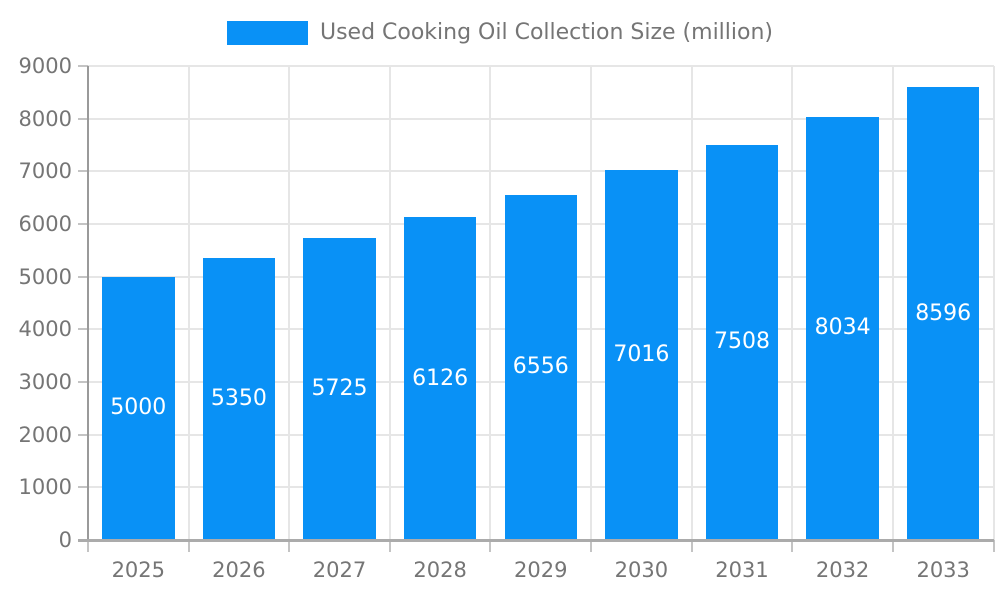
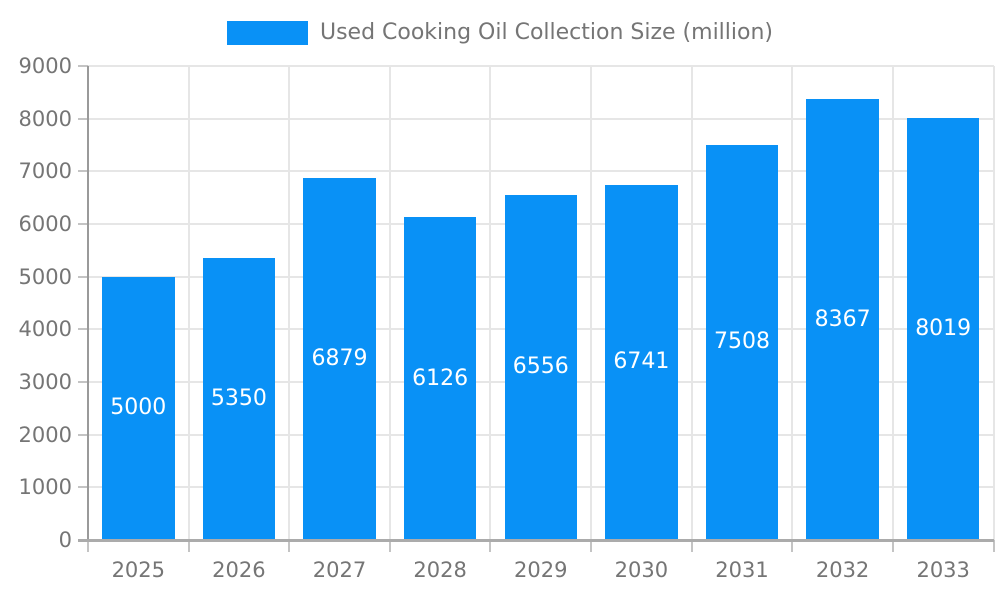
2027: 5725 -> 6879
2030: 7016 -> 6741
2032: 8034 -> 8367
2033: 8596 -> 8019
